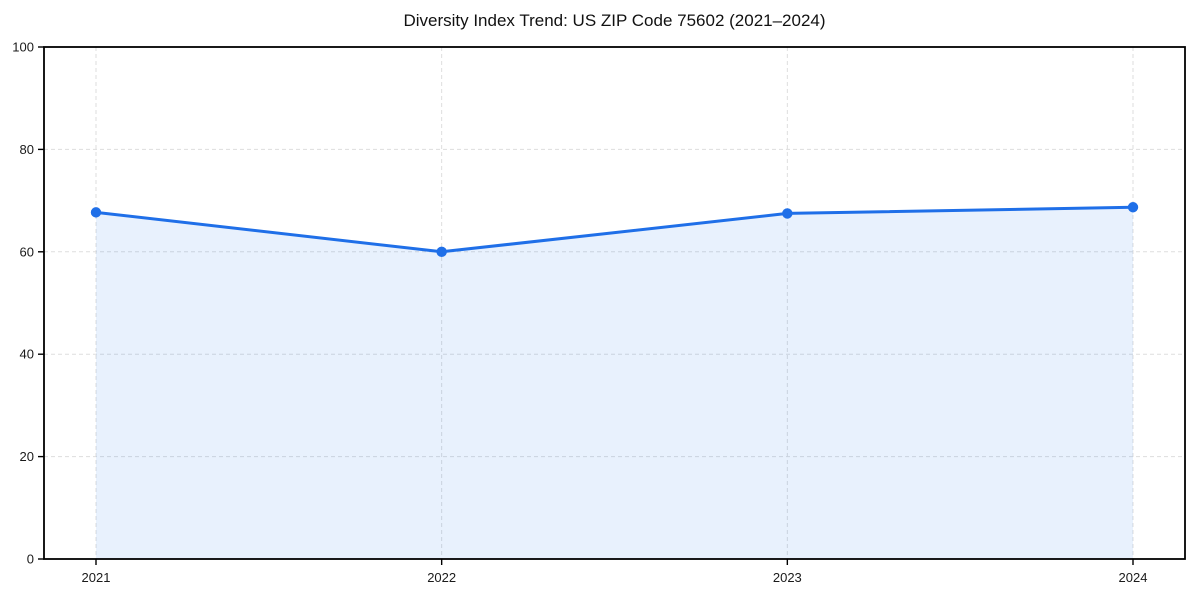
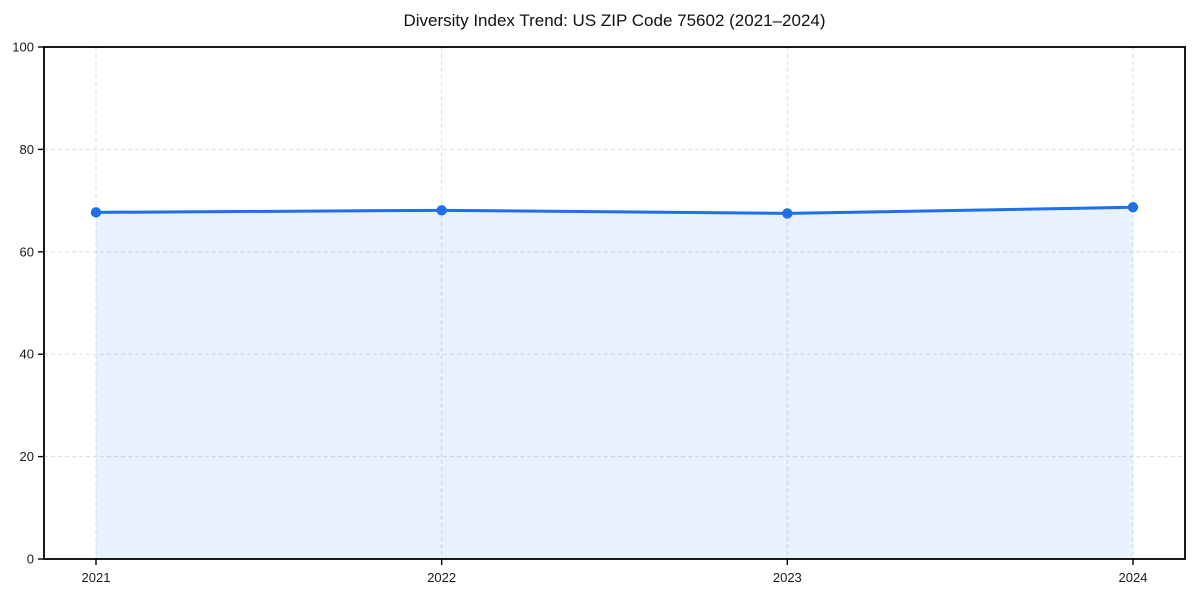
2022: 60 -> 68
